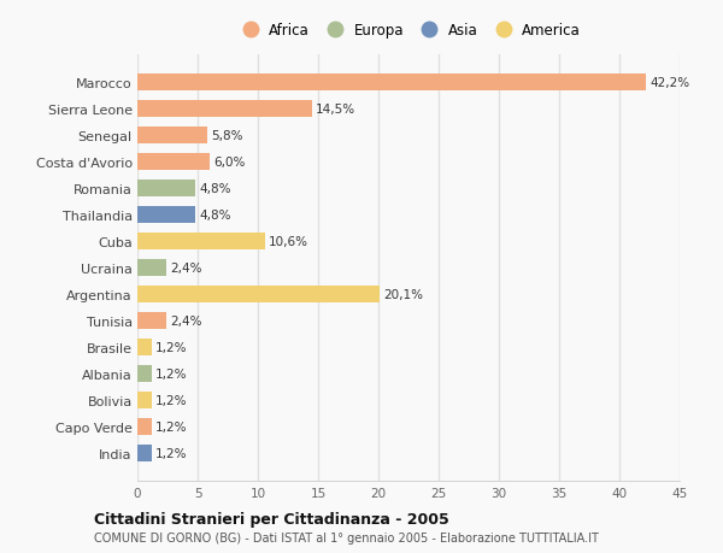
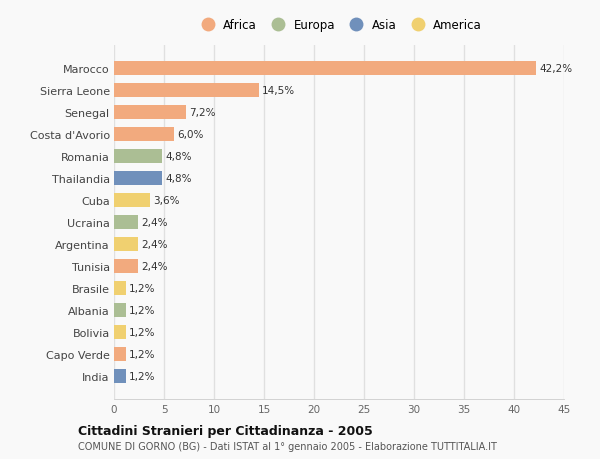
Senegal: 5,8% -> 7,2%
Cuba: 10,6% -> 3,6%
Argentina: 20,1% -> 2,4%
